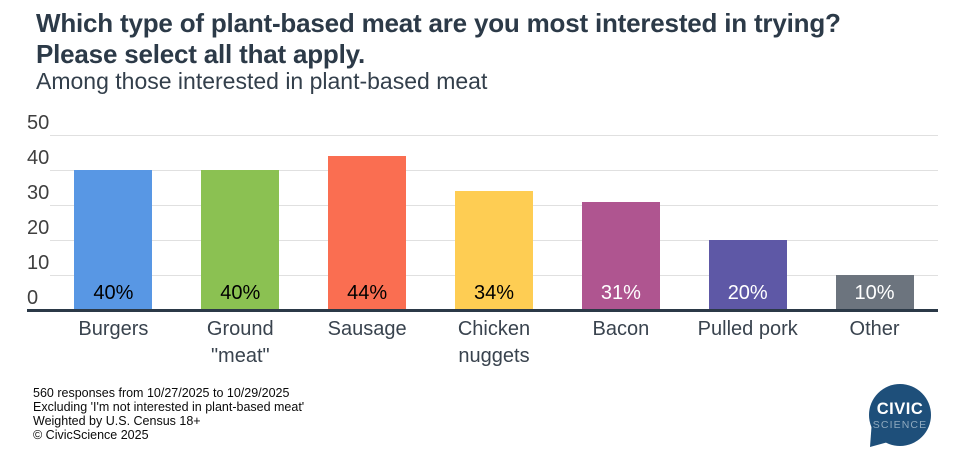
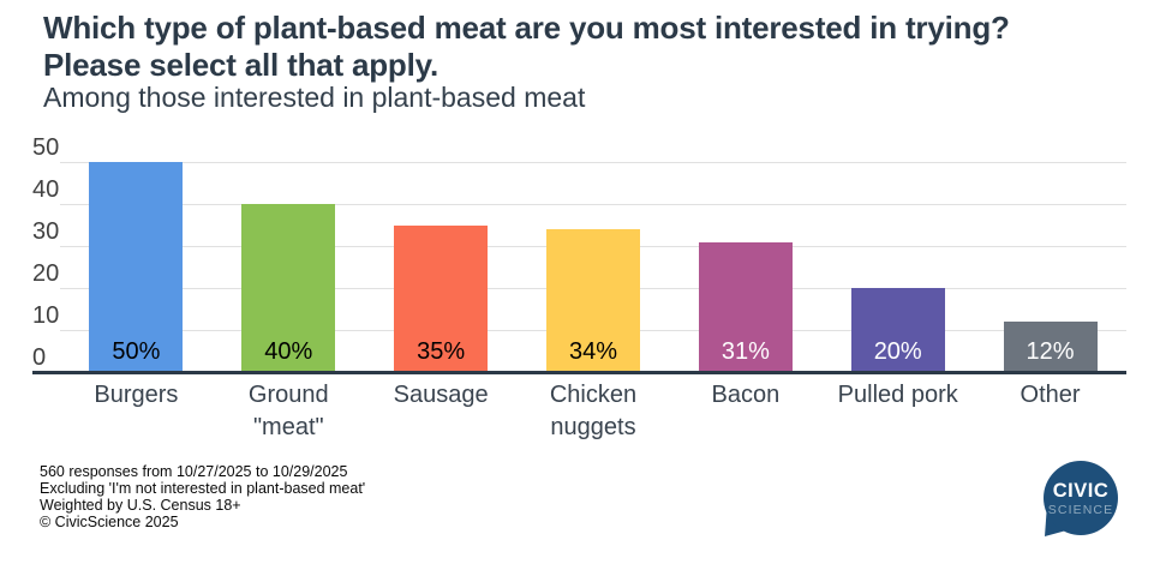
Burgers: 40% -> 50%
Sausage: 44% -> 35%
Other: 10% -> 12%
